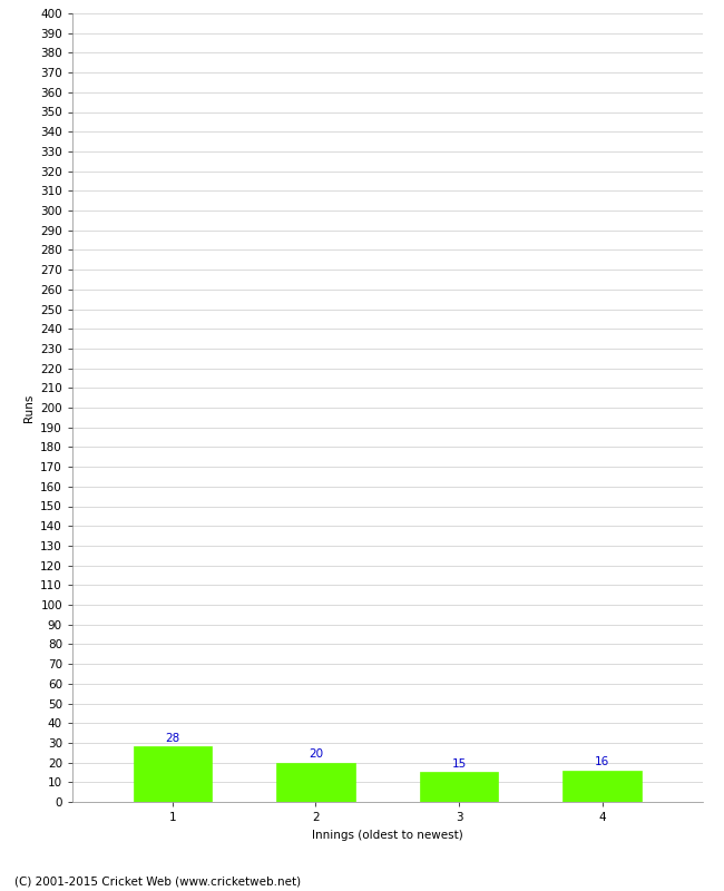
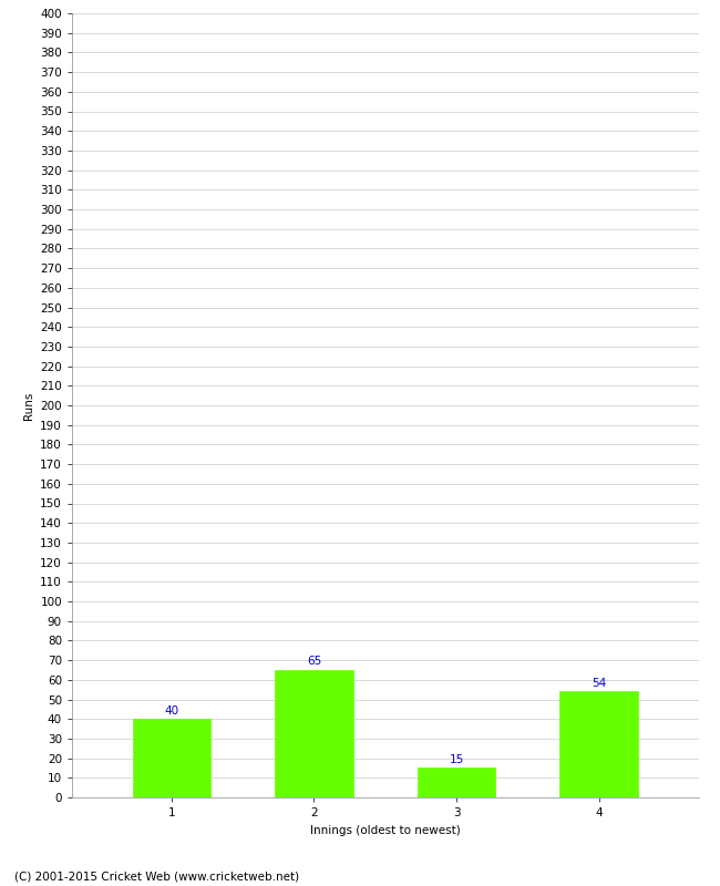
1: 28 -> 40
2: 20 -> 65
4: 16 -> 54
